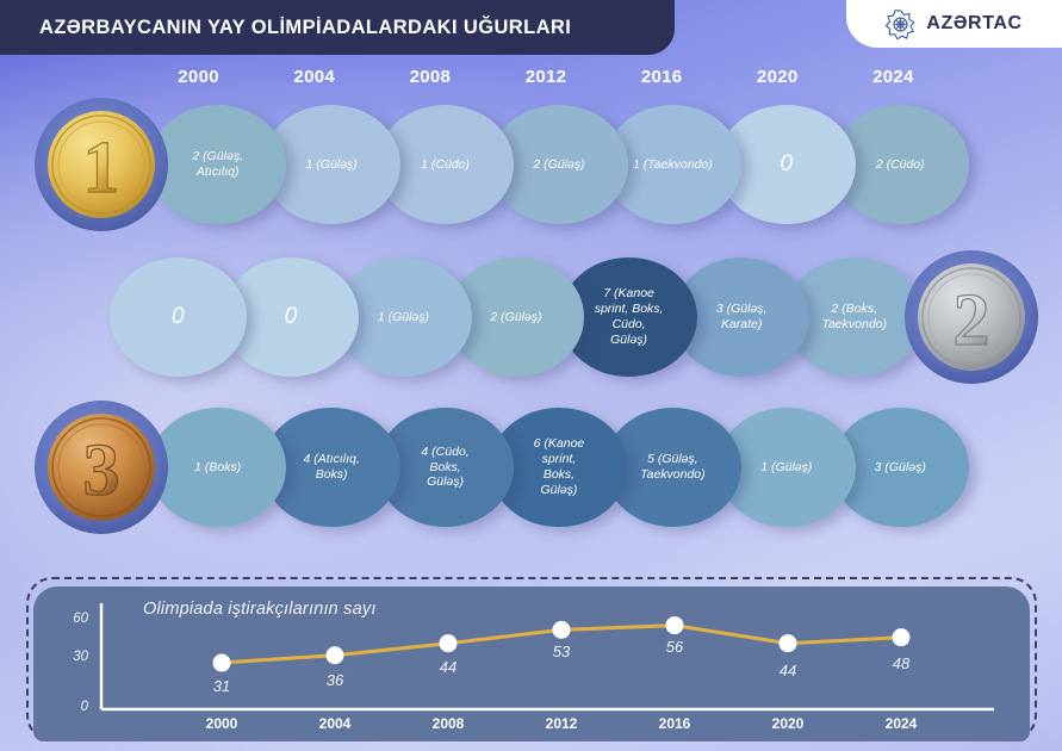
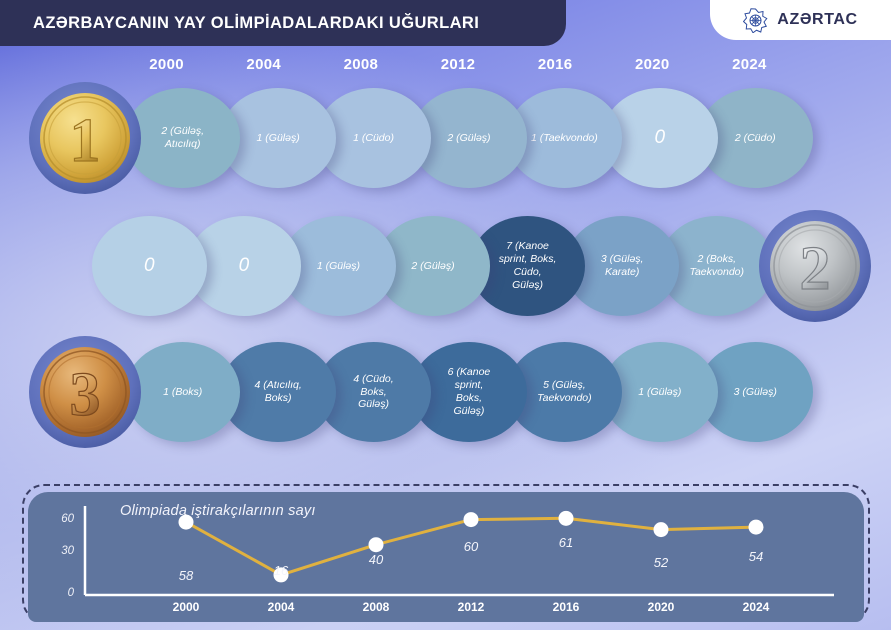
2000: 31 -> 58
2004: 36 -> 16
2008: 44 -> 40
2012: 53 -> 60
2016: 56 -> 61
2020: 44 -> 52
2024: 48 -> 54
